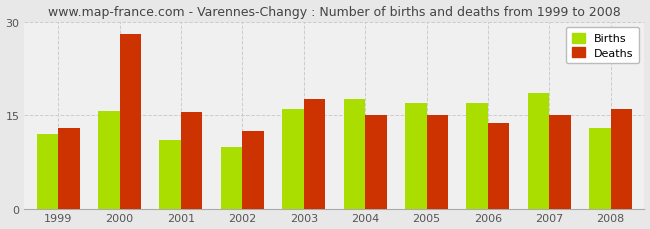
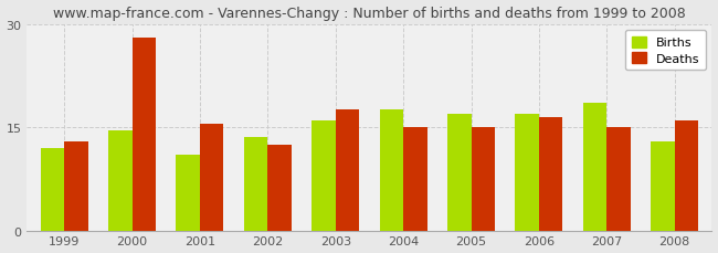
Births/2000: 15.6 -> 14.5
Births/2002: 9.8 -> 13.5
Deaths/2006: 13.8 -> 16.5
